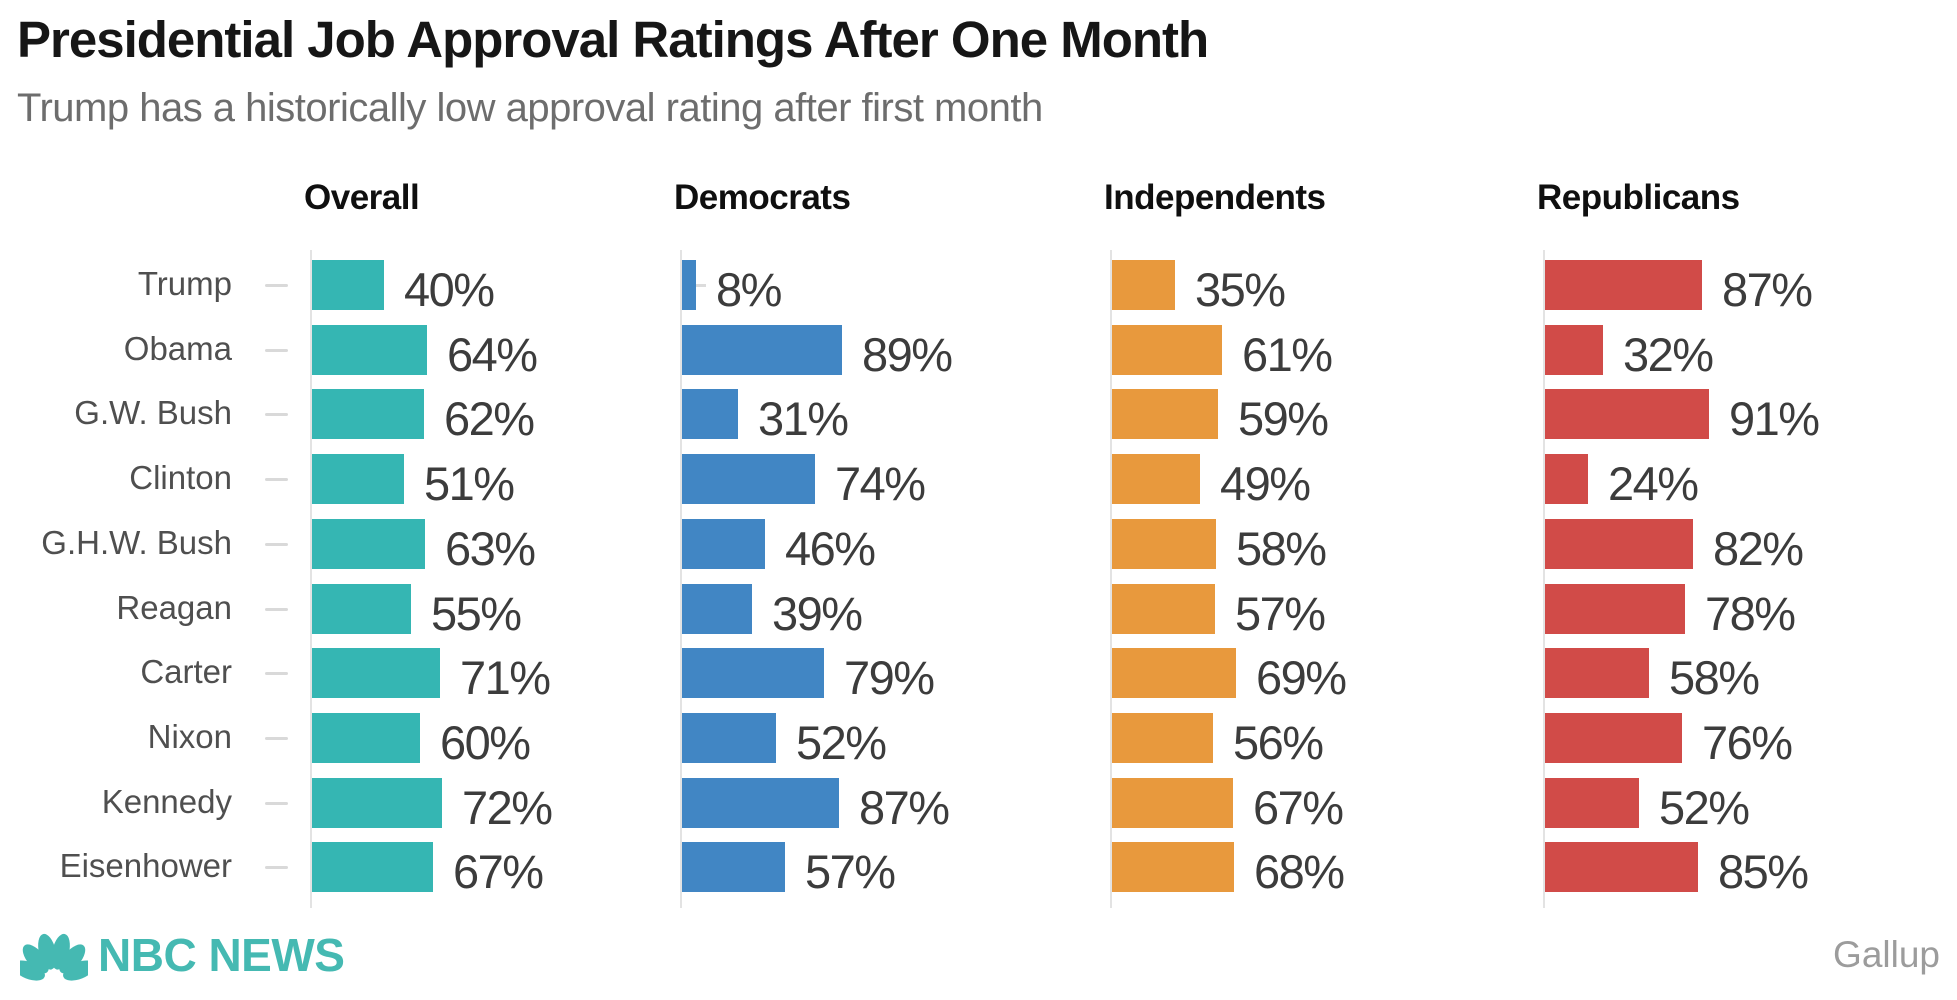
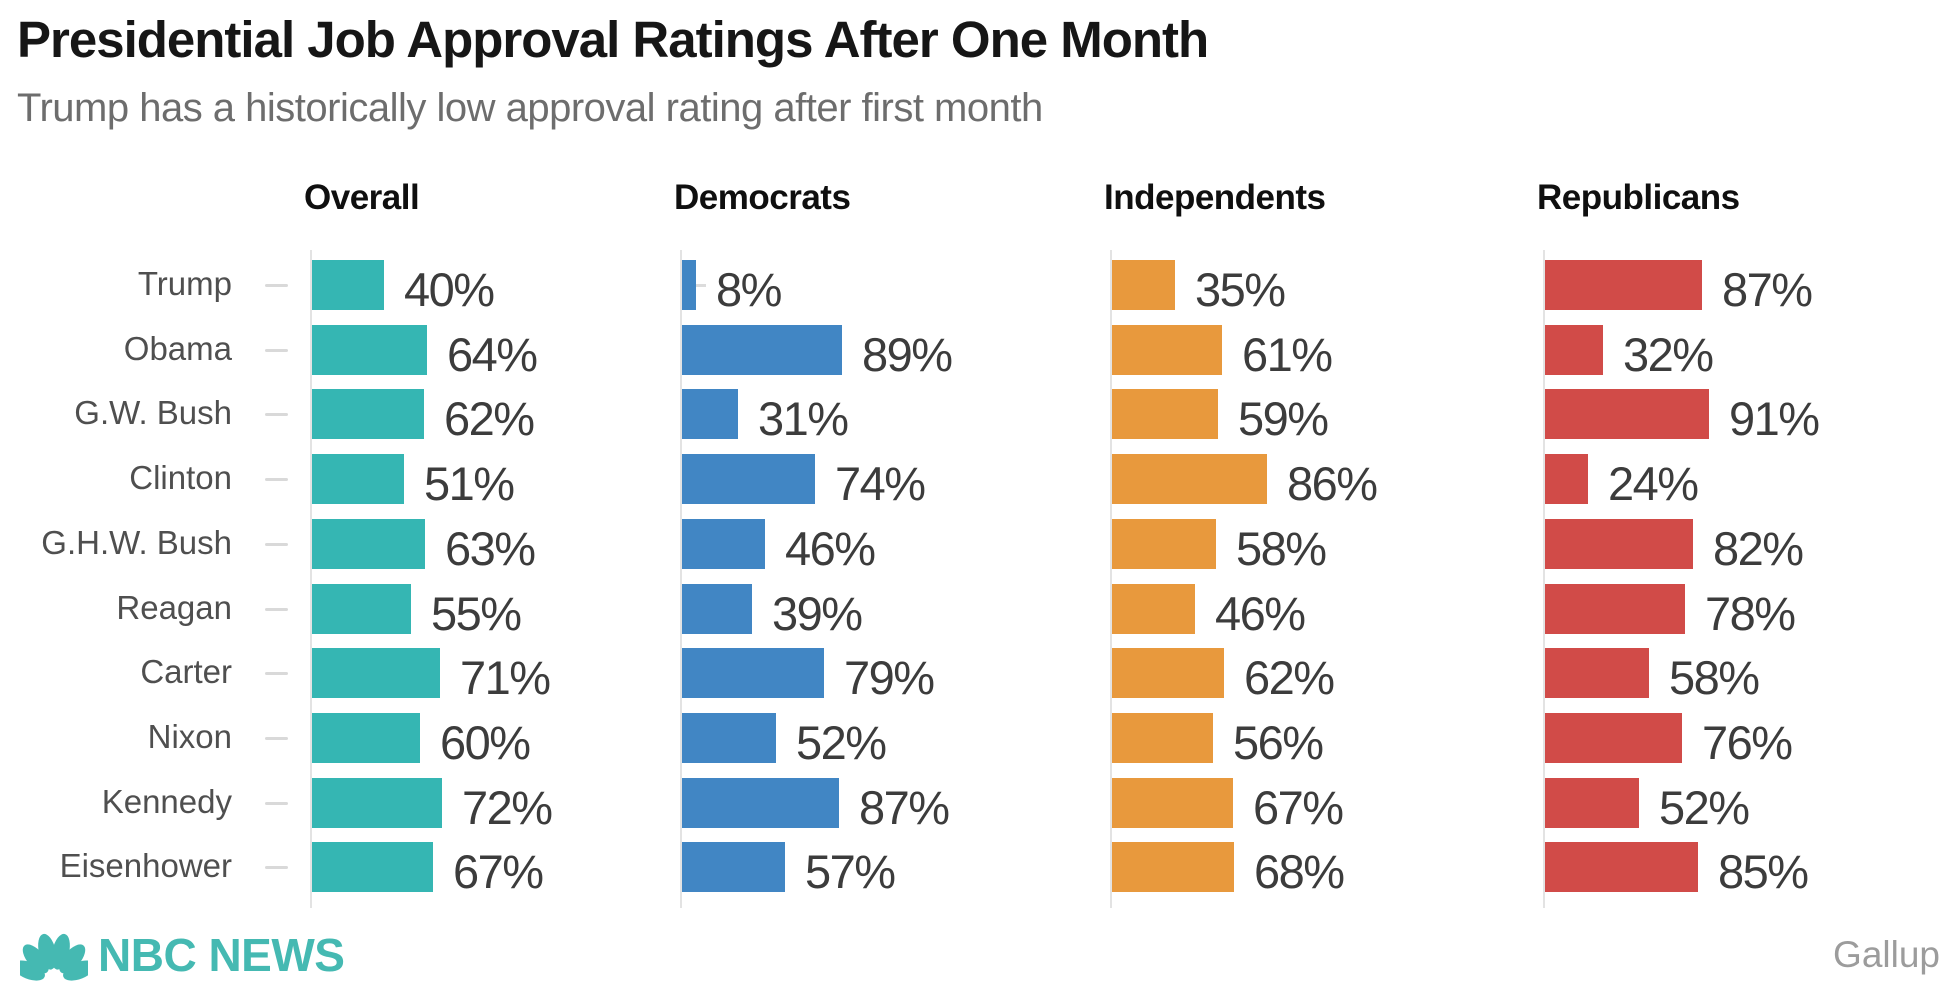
Independents/Clinton: 49% -> 86%
Independents/Reagan: 57% -> 46%
Independents/Carter: 69% -> 62%
